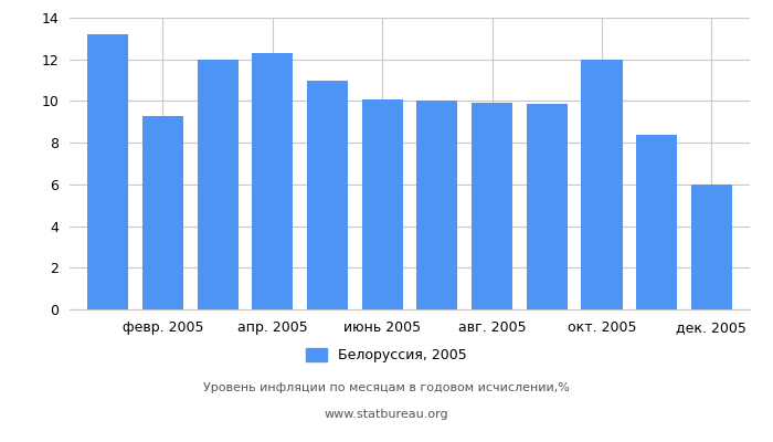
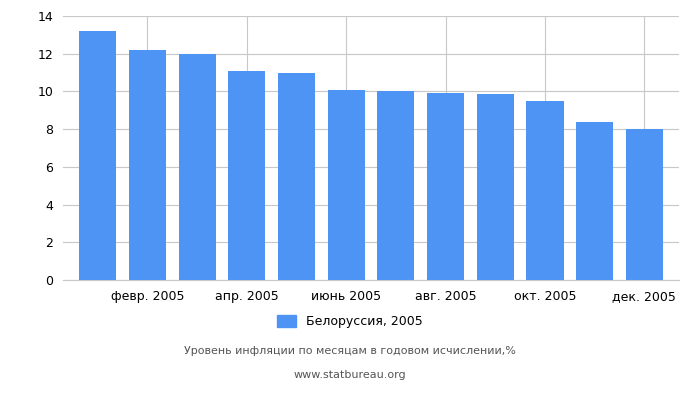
февр. 2005: 9.3 -> 12.2
апр. 2005: 12.3 -> 11.1
окт. 2005: 12.0 -> 9.5
дек. 2005: 6.0 -> 8.0
